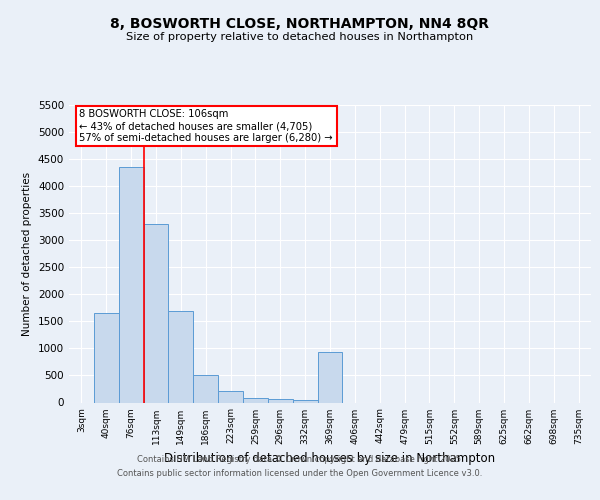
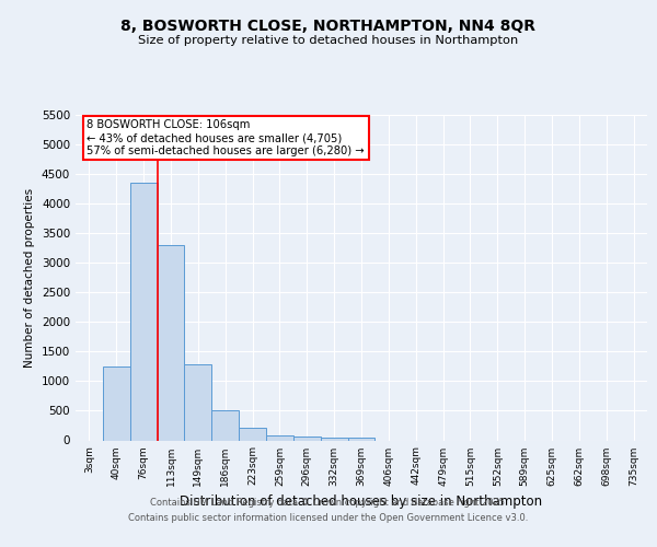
40sqm: 1660 -> 1250
149sqm: 1700 -> 1280
369sqm: 940 -> 40
